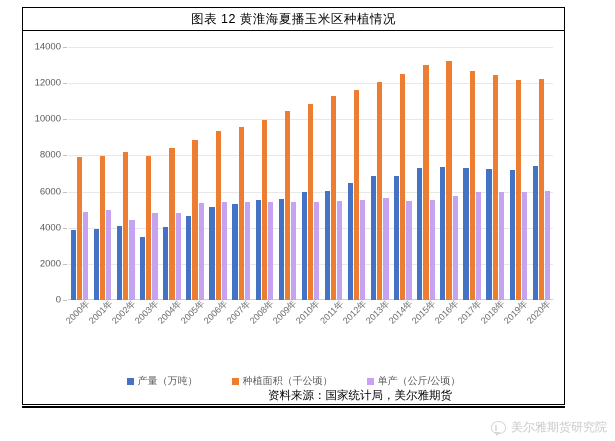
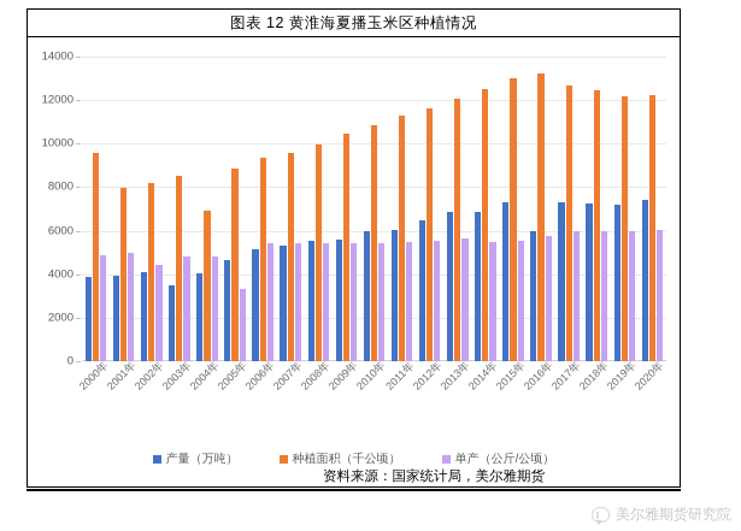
种植面积（千公顷）/2000年: 7900 -> 9600
种植面积（千公顷）/2003年: 8000 -> 8500
种植面积（千公顷）/2004年: 8400 -> 6900
单产（公斤/公顷）/2005年: 5400 -> 3300
产量（万吨）/2016年: 7400 -> 6000
